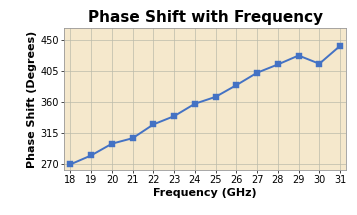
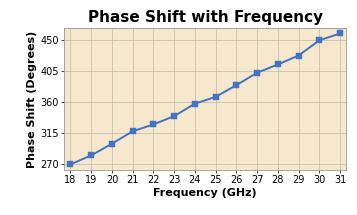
21: 308 -> 318
30: 416 -> 450
31: 442 -> 460
